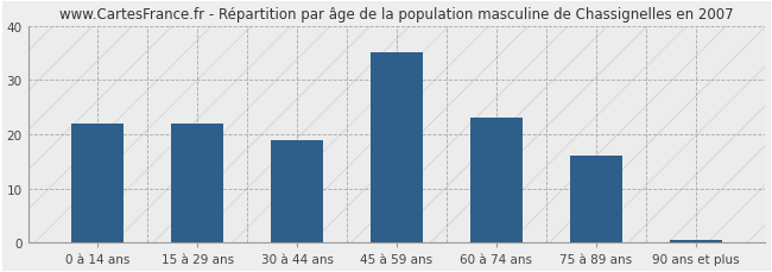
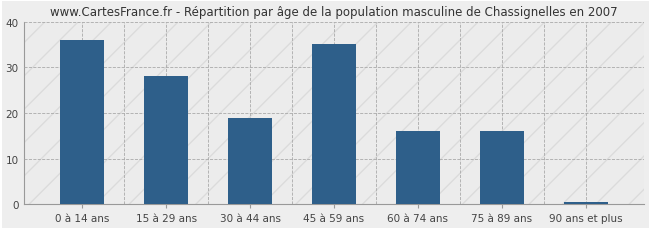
0 à 14 ans: 22.0 -> 36.0
15 à 29 ans: 22.0 -> 28.0
60 à 74 ans: 23.0 -> 16.0
